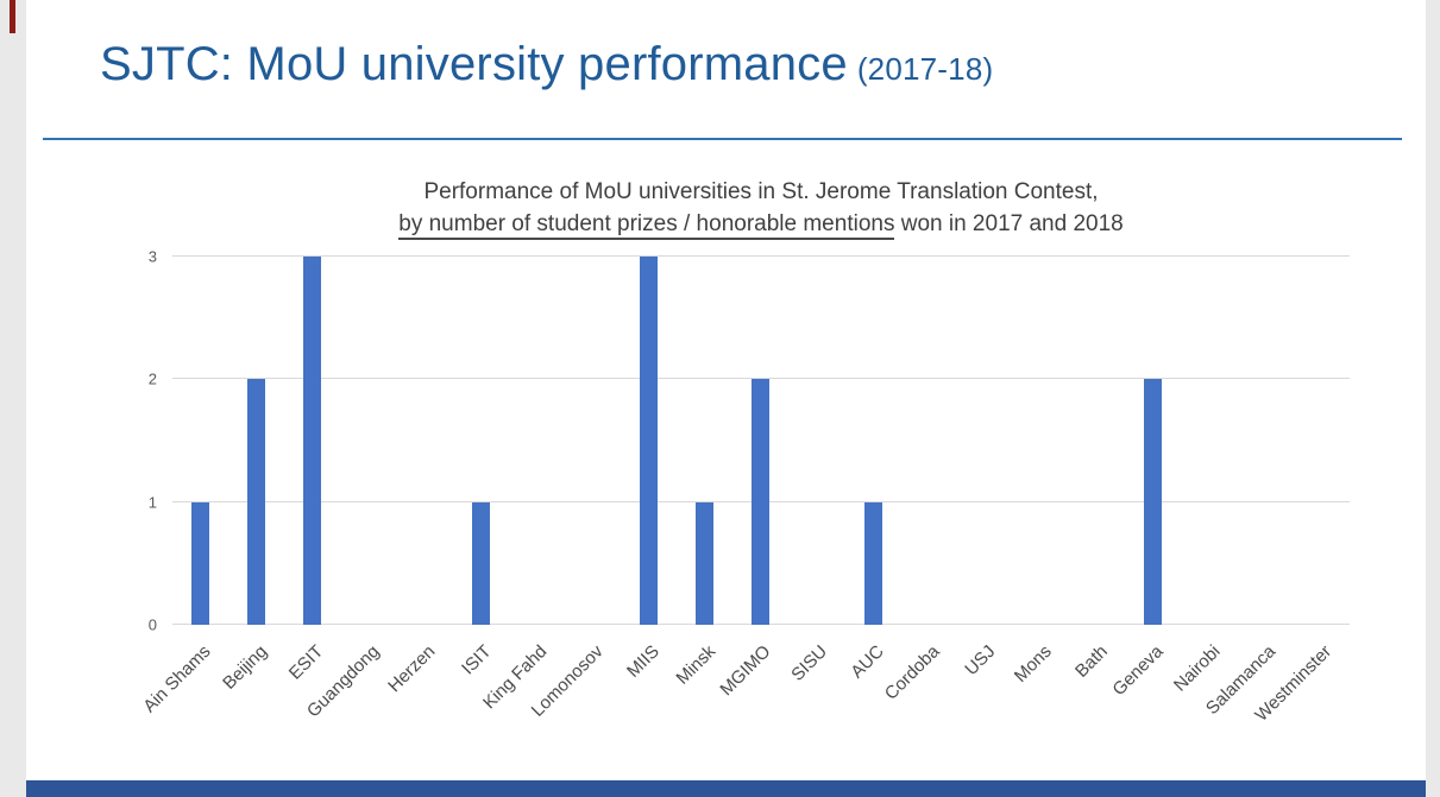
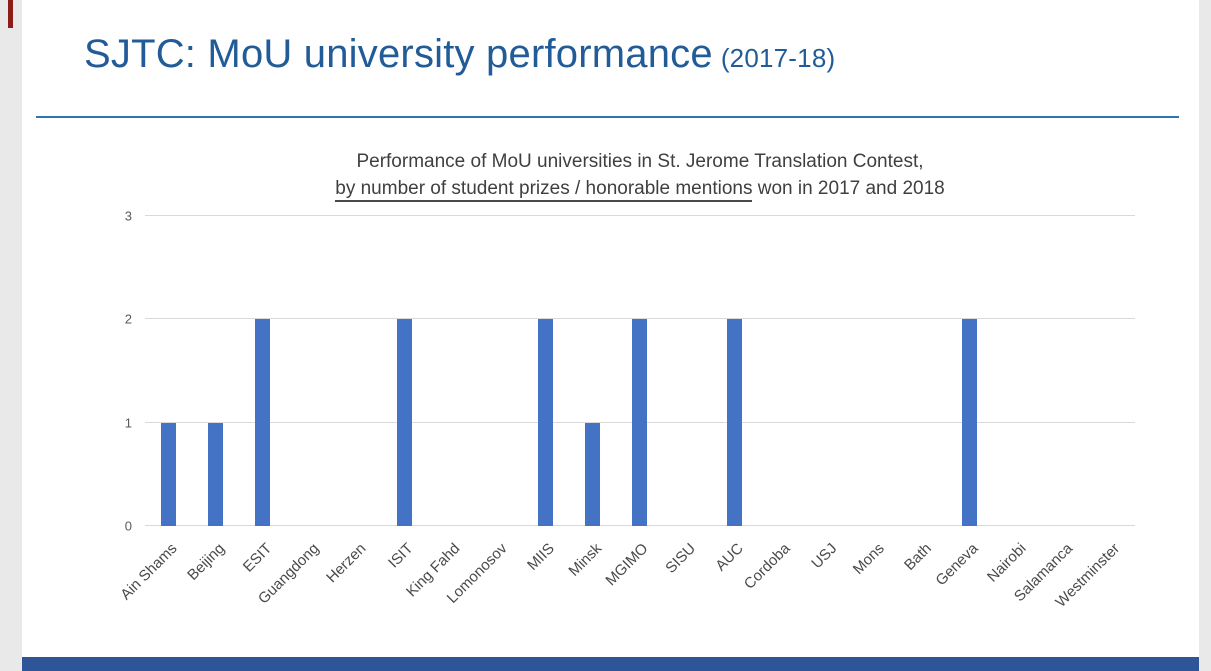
Beijing: 2 -> 1
ESIT: 3 -> 2
ISIT: 1 -> 2
MIIS: 3 -> 2
AUC: 1 -> 2
